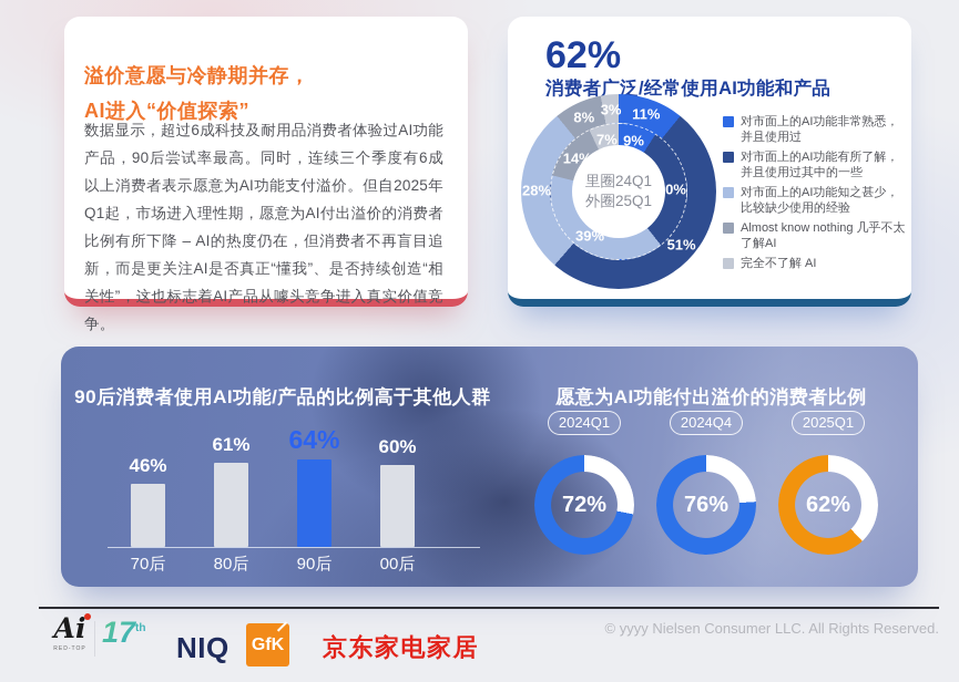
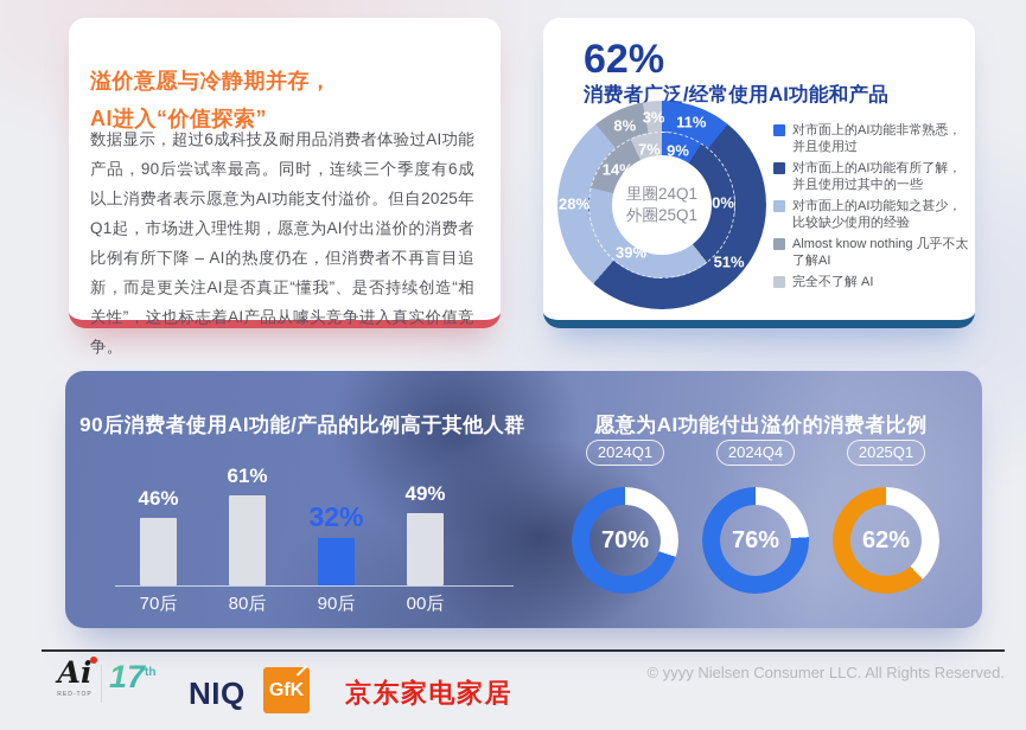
90后消费者使用AI功能/产品的比例高于其他人群/90后: 64% -> 32%
90后消费者使用AI功能/产品的比例高于其他人群/00后: 60% -> 49%
愿意为AI功能付出溢价的消费者比例/2024Q1: 72% -> 70%
